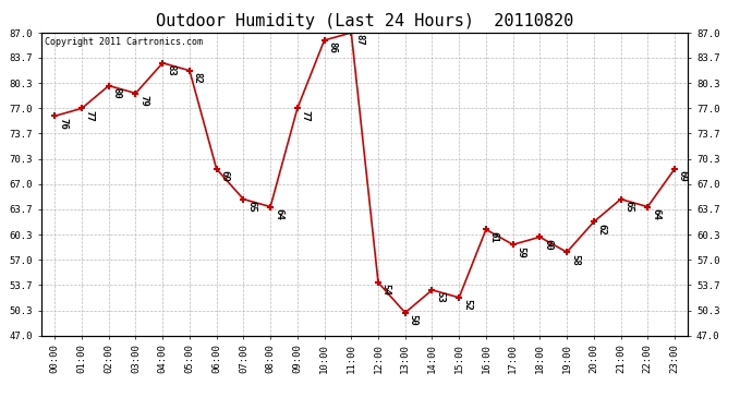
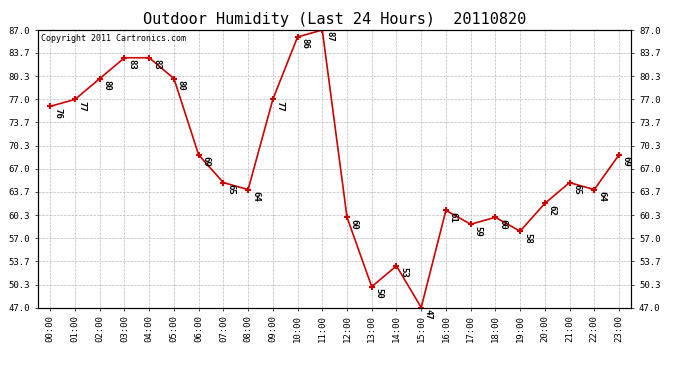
03:00: 79 -> 83
05:00: 82 -> 80
12:00: 54 -> 60
15:00: 52 -> 47
